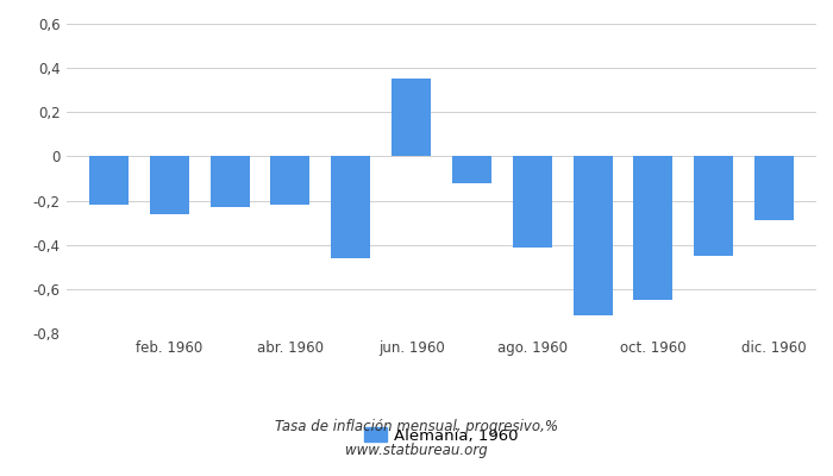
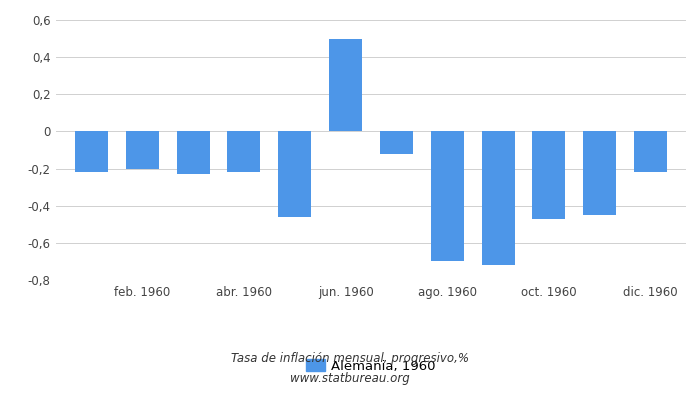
feb. 1960: -0,26 -> -0,20
jun. 1960: 0,35 -> 0,50
ago. 1960: -0,41 -> -0,70
oct. 1960: -0,65 -> -0,47
dic. 1960: -0,29 -> -0,22
